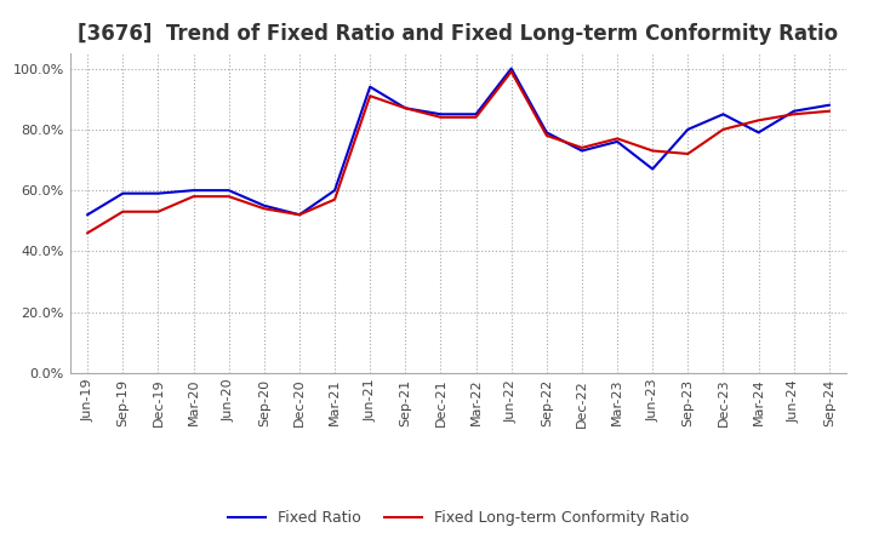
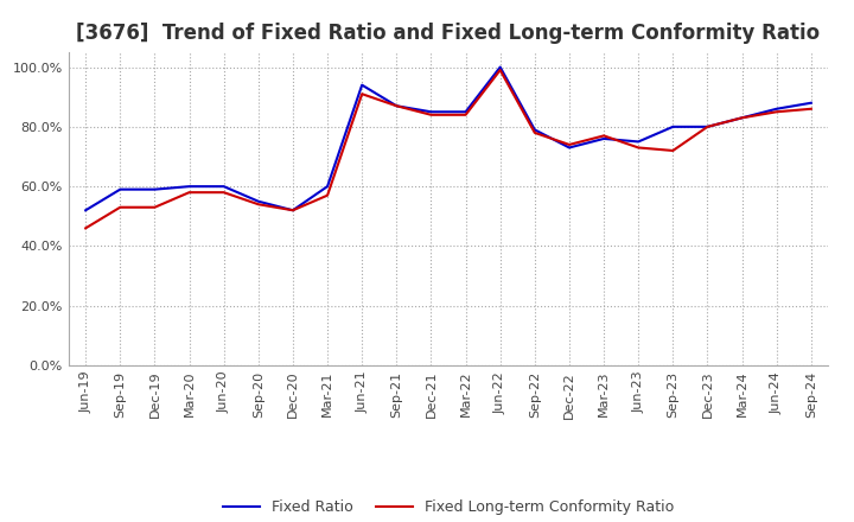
Fixed Ratio/Jun-23: 67% -> 75%
Fixed Ratio/Dec-23: 85% -> 80%
Fixed Ratio/Mar-24: 79% -> 83%
